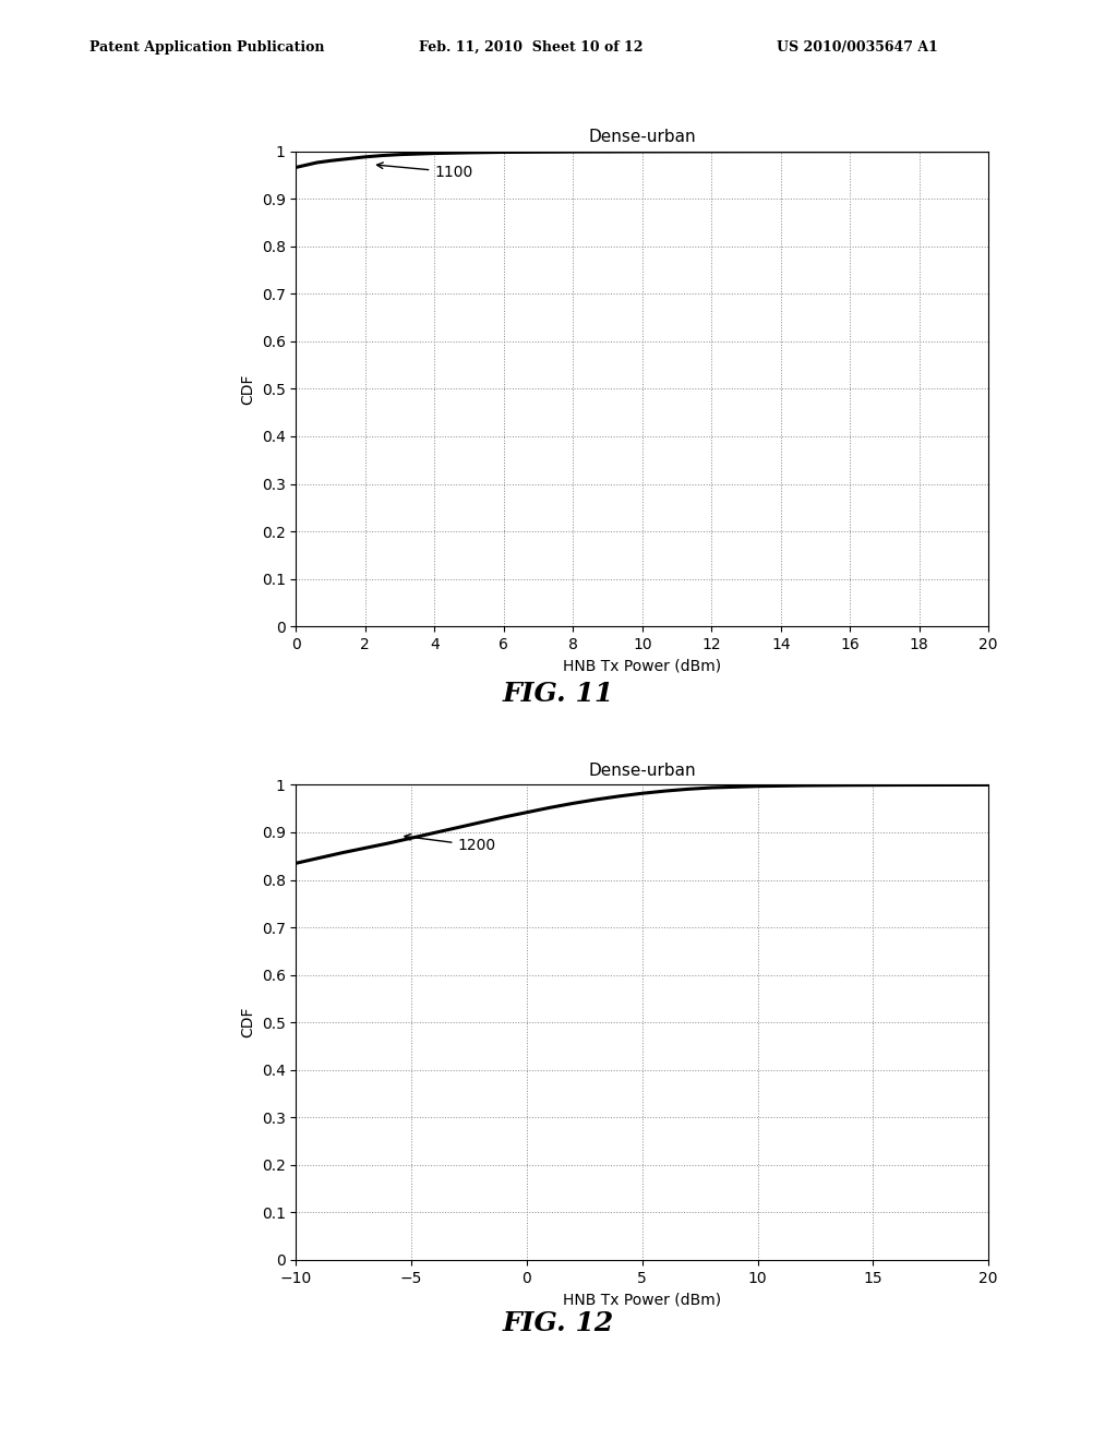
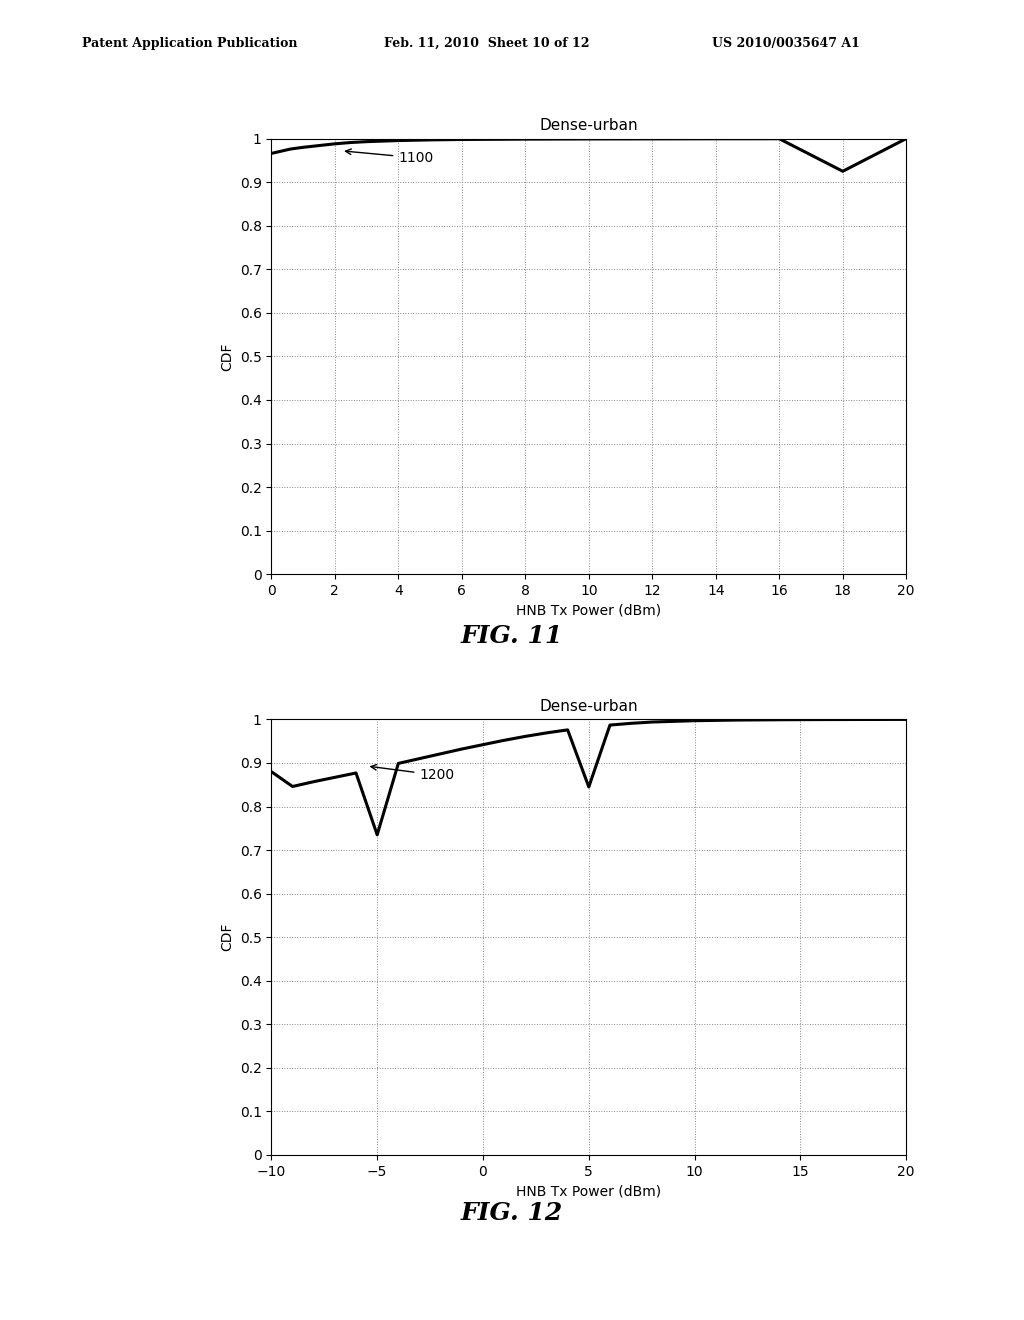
18: 1.000 -> 0.925
−10: 0.835 -> 0.880
−5: 0.888 -> 0.735
5: 0.982 -> 0.845
